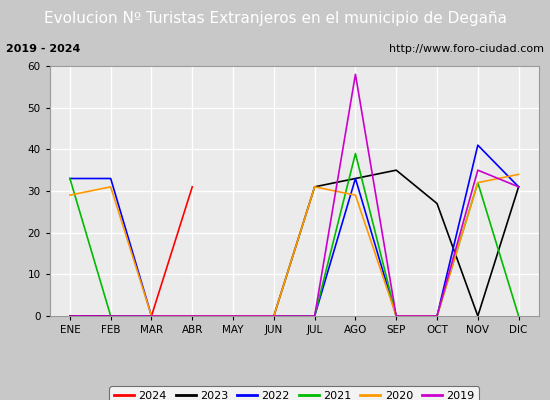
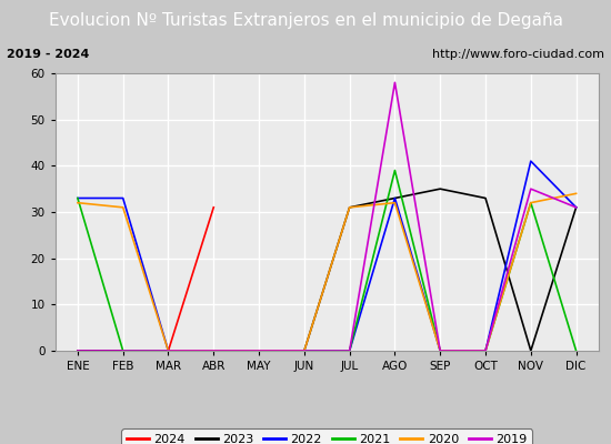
2020/ENE: 29 -> 32
2020/AGO: 29 -> 32
2023/OCT: 27 -> 33
